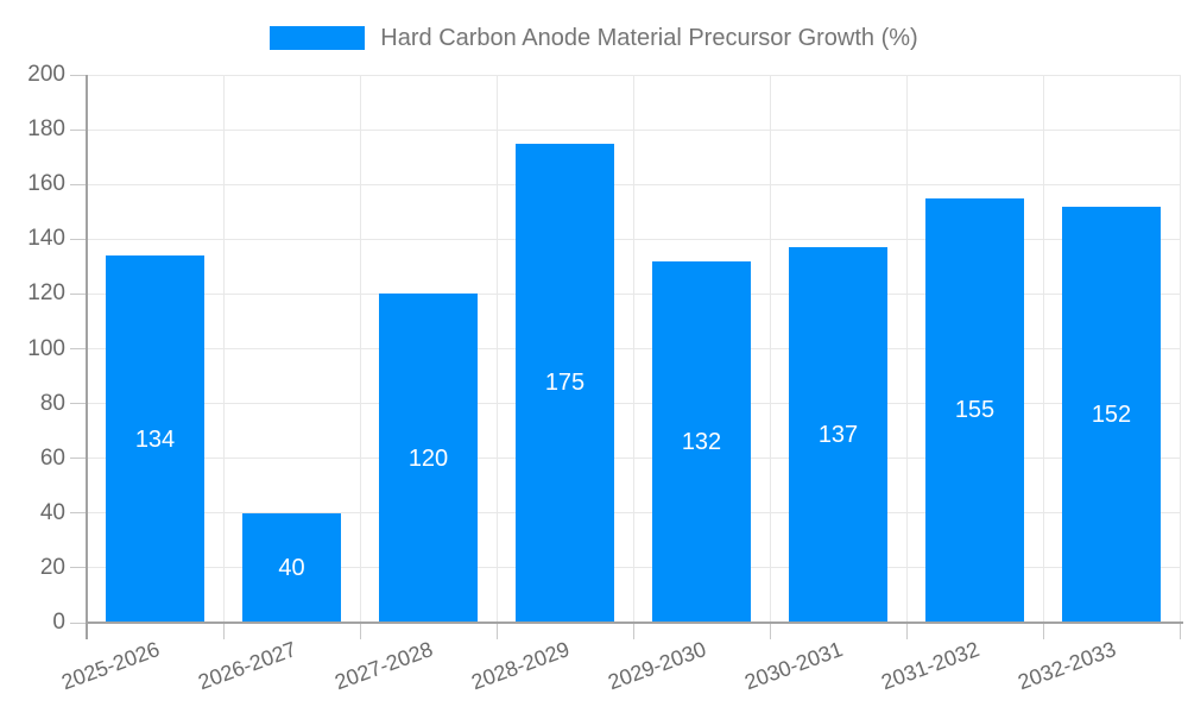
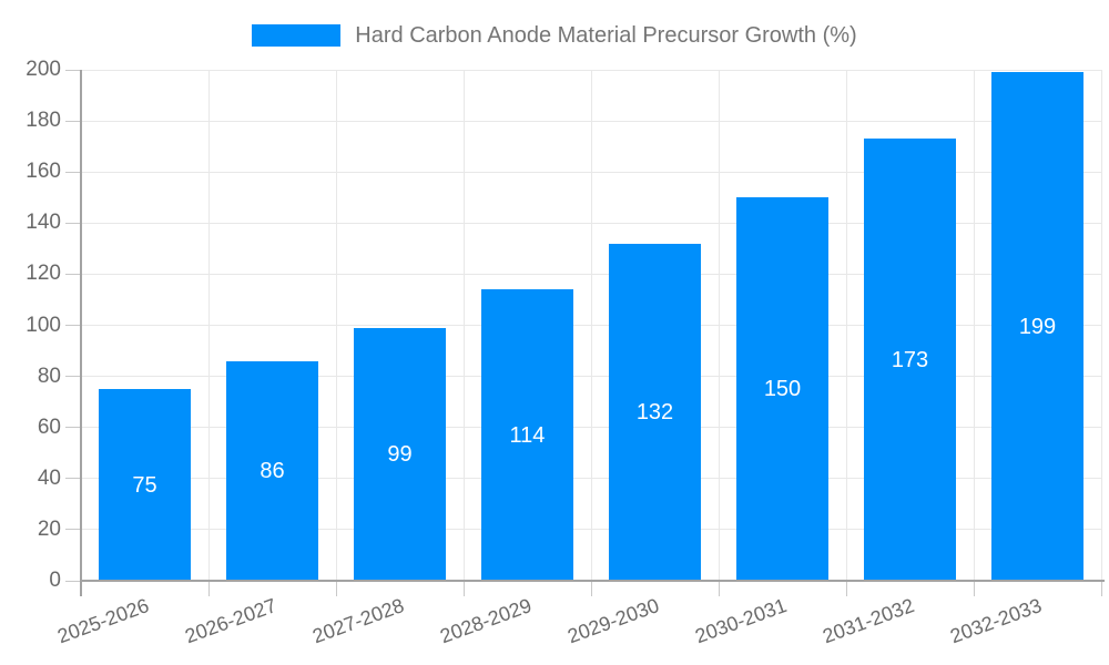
2025-2026: 134 -> 75
2026-2027: 40 -> 86
2027-2028: 120 -> 99
2028-2029: 175 -> 114
2030-2031: 137 -> 150
2031-2032: 155 -> 173
2032-2033: 152 -> 199
